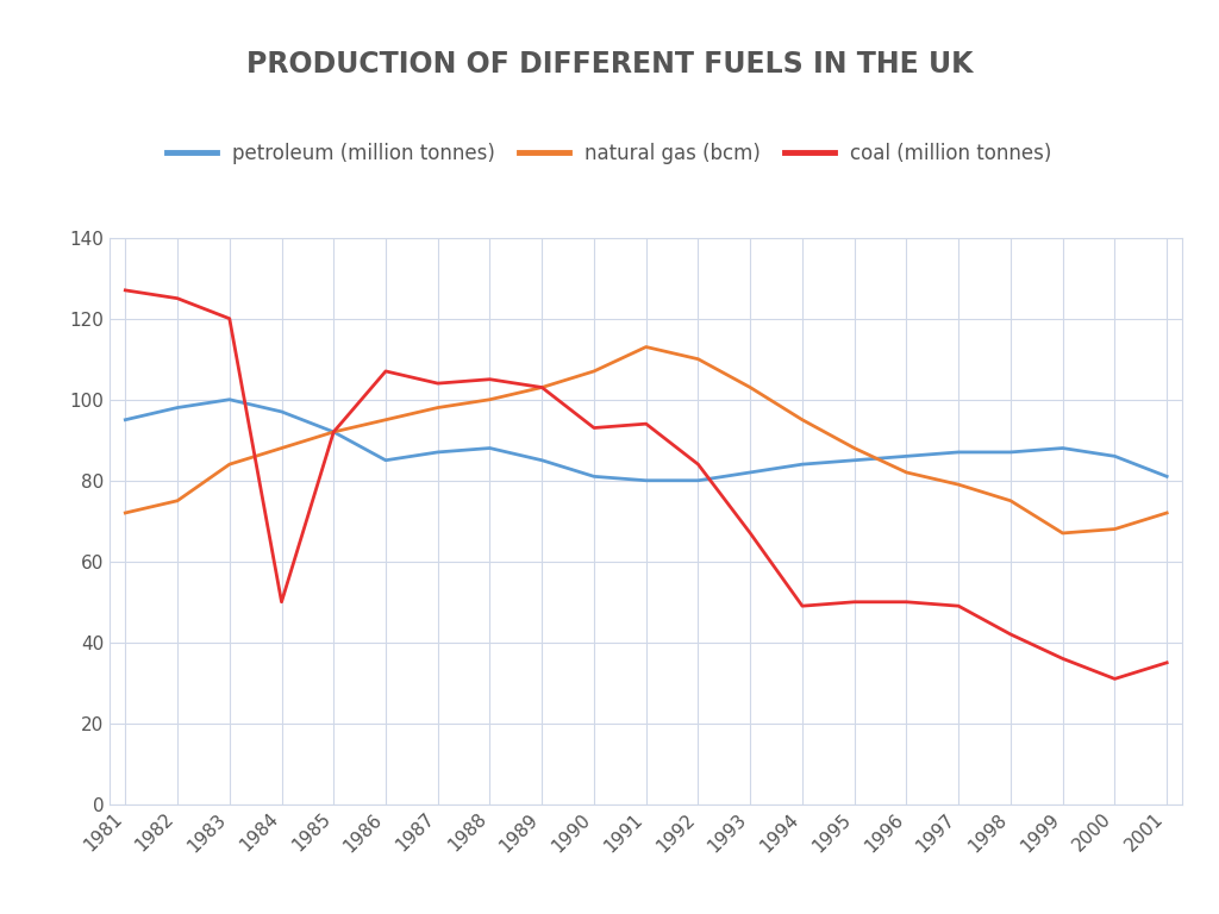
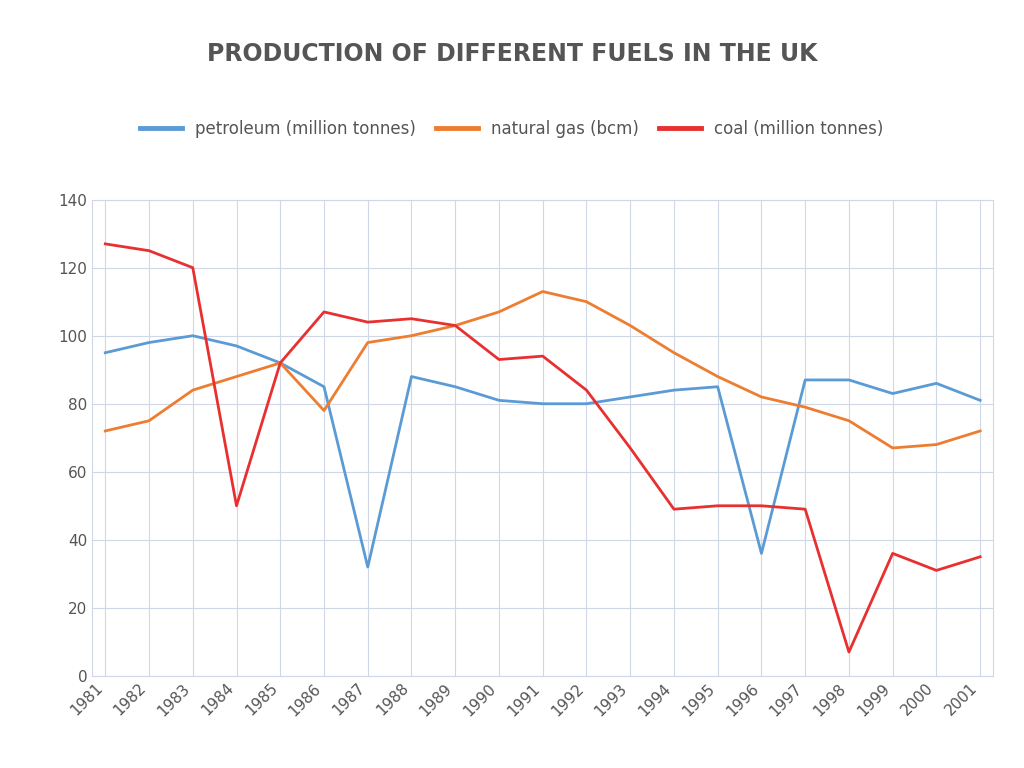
natural gas (bcm)/1986: 95 -> 78
petroleum (million tonnes)/1987: 87 -> 32
petroleum (million tonnes)/1996: 86 -> 36
coal (million tonnes)/1998: 42 -> 7
petroleum (million tonnes)/1999: 88 -> 83
